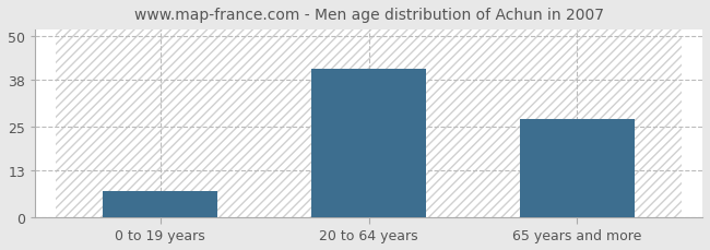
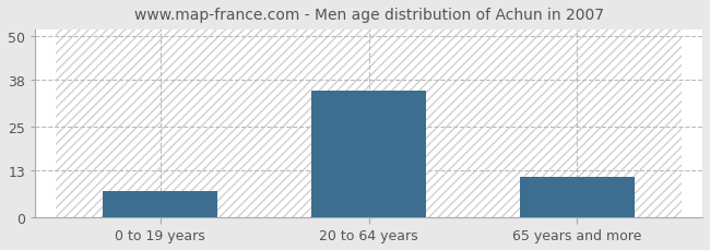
20 to 64 years: 41 -> 35
65 years and more: 27 -> 11
